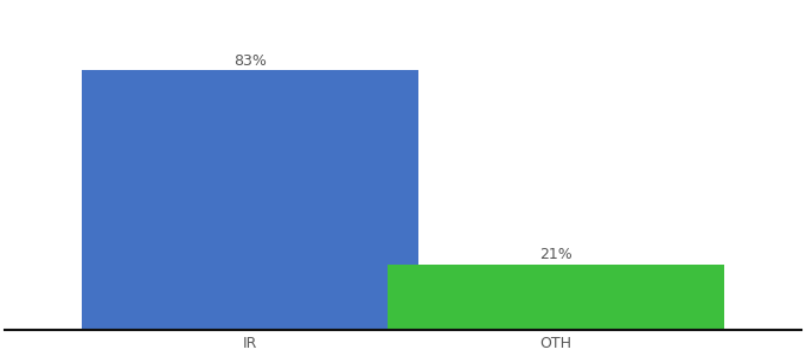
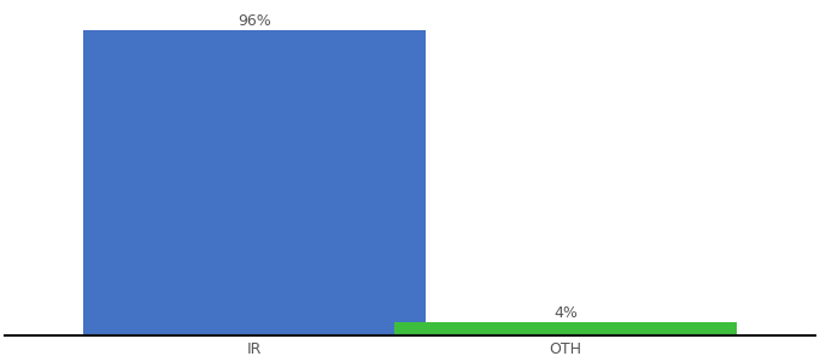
IR: 83% -> 96%
OTH: 21% -> 4%
